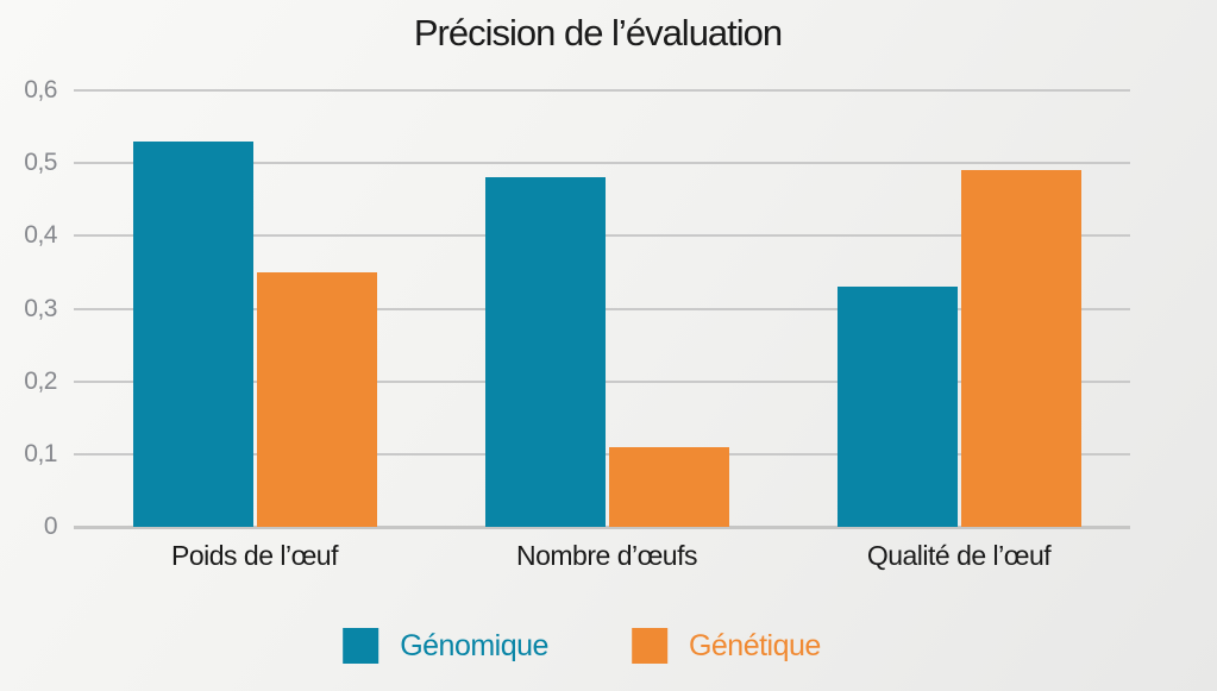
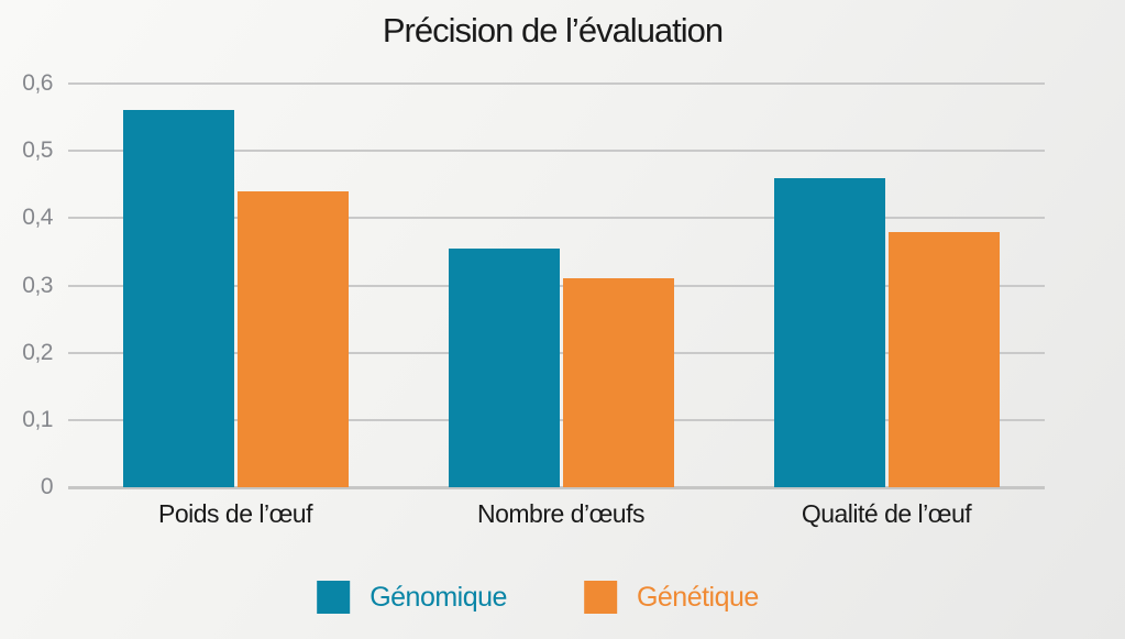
Génomique/Poids de l’œuf: 0,53 -> 0,56
Génétique/Poids de l’œuf: 0,35 -> 0,44
Génomique/Nombre d’œufs: 0,48 -> 0,35
Génétique/Nombre d’œufs: 0,11 -> 0,31
Génomique/Qualité de l’œuf: 0,33 -> 0,46
Génétique/Qualité de l’œuf: 0,49 -> 0,38
